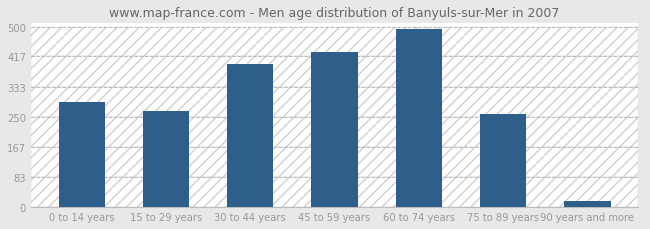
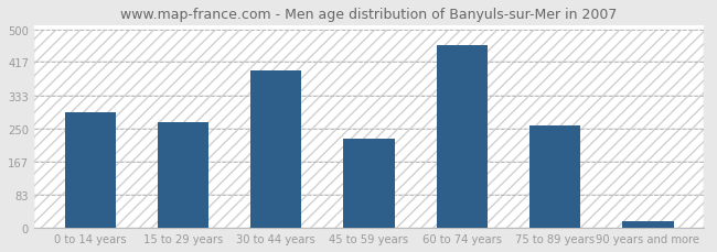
45 to 59 years: 430 -> 225
60 to 74 years: 493 -> 460
